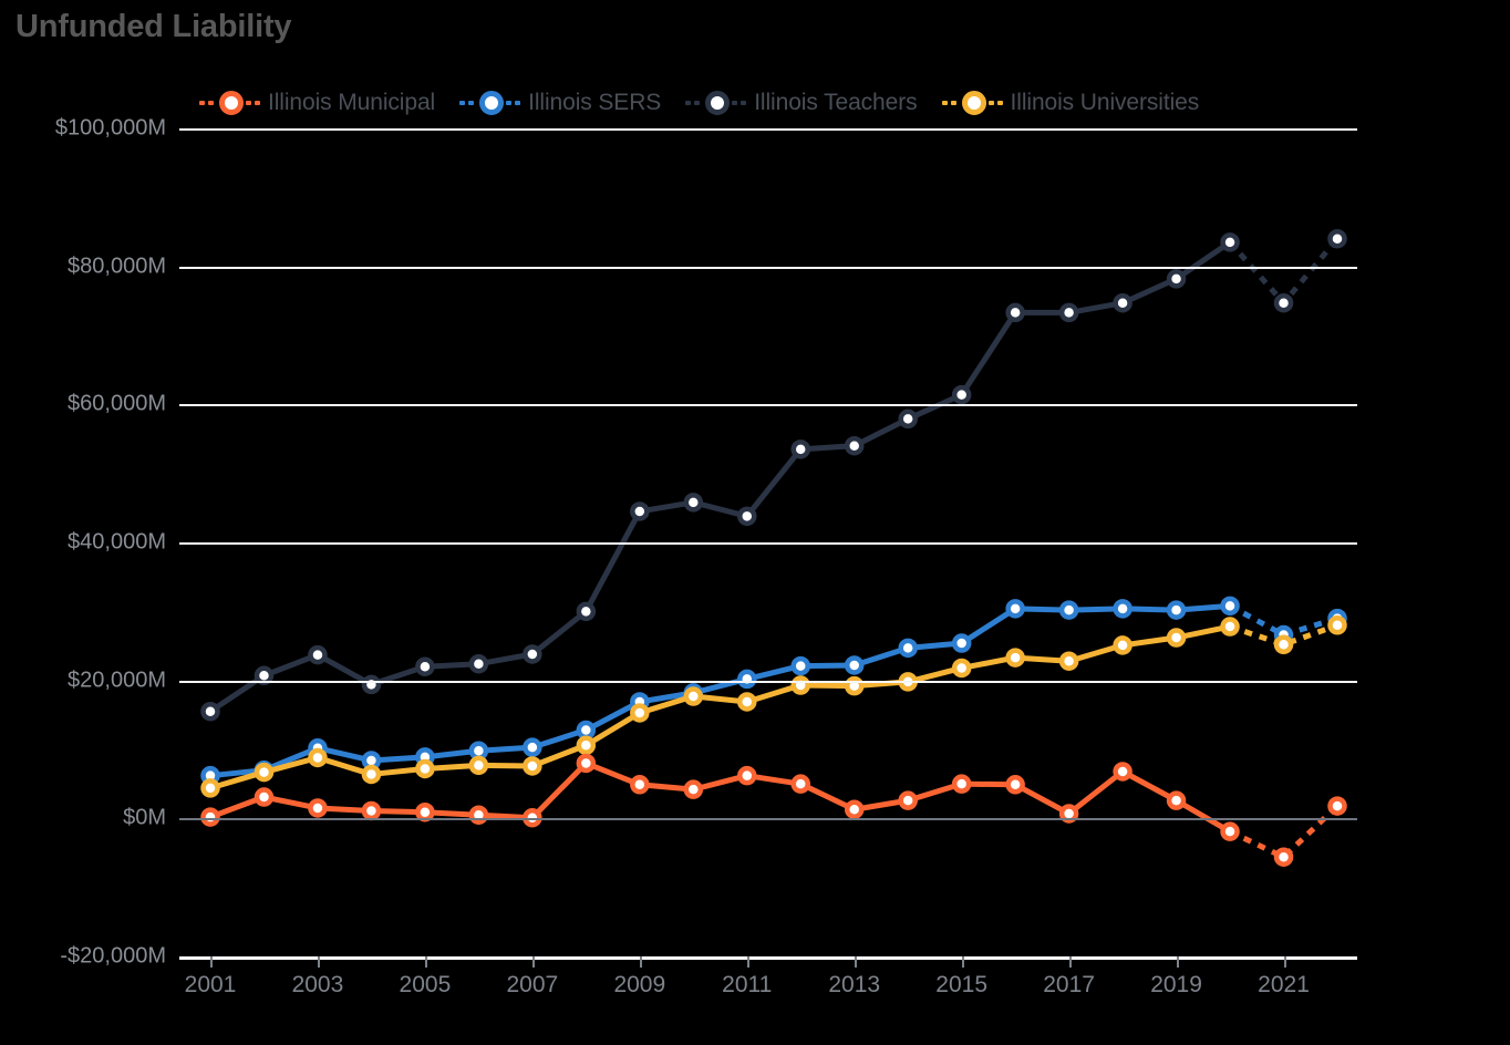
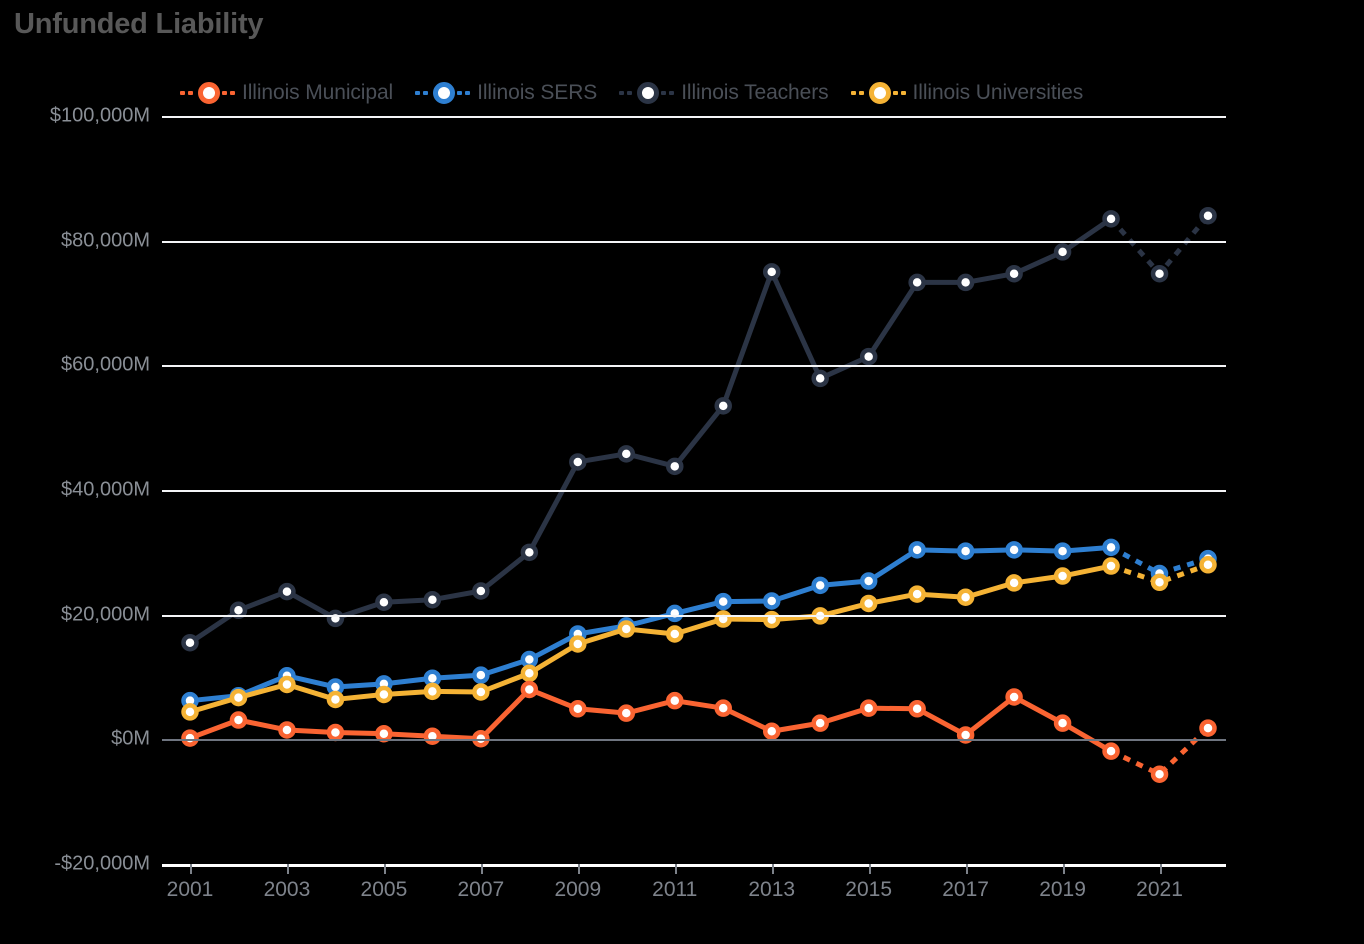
Illinois Teachers/2013: $54000M -> $75000M
